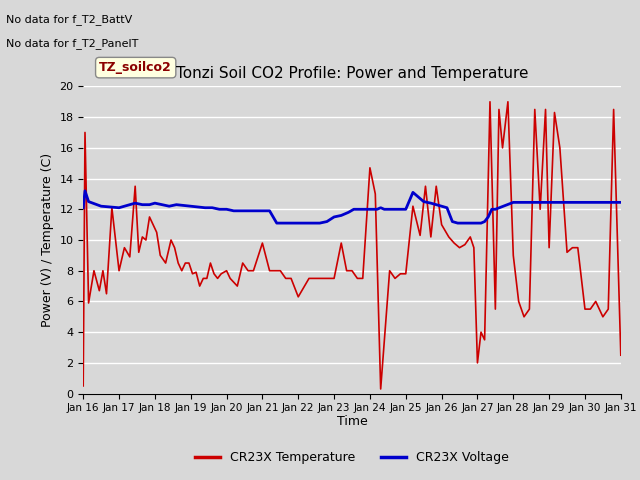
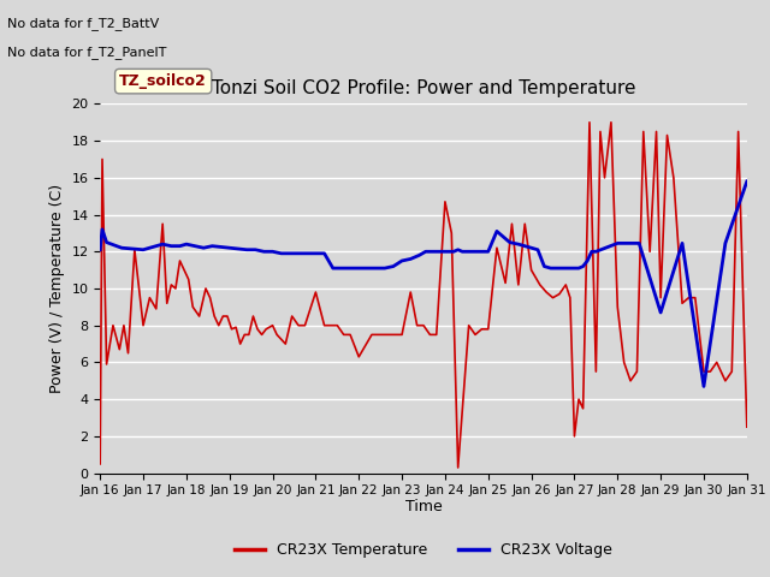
CR23X Voltage/Jan 29: 12.4 -> 8.7
CR23X Voltage/Jan 30: 12.4 -> 4.7
CR23X Voltage/Jan 31: 12.4 -> 15.8
